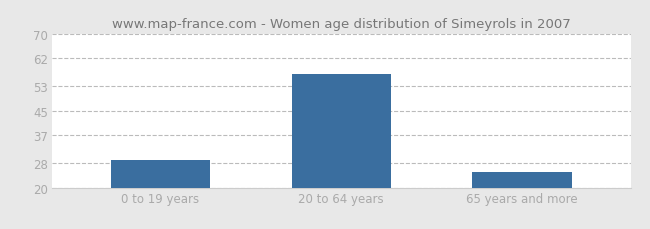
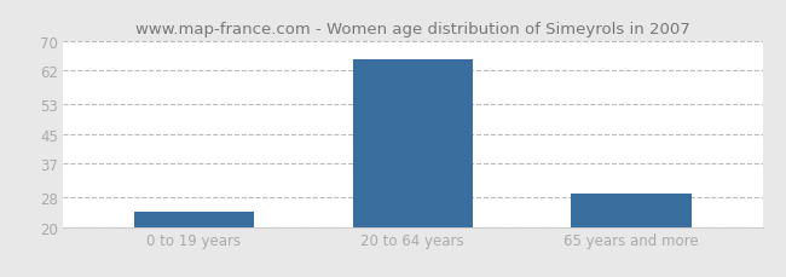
0 to 19 years: 29 -> 24
20 to 64 years: 57 -> 65
65 years and more: 25 -> 29
